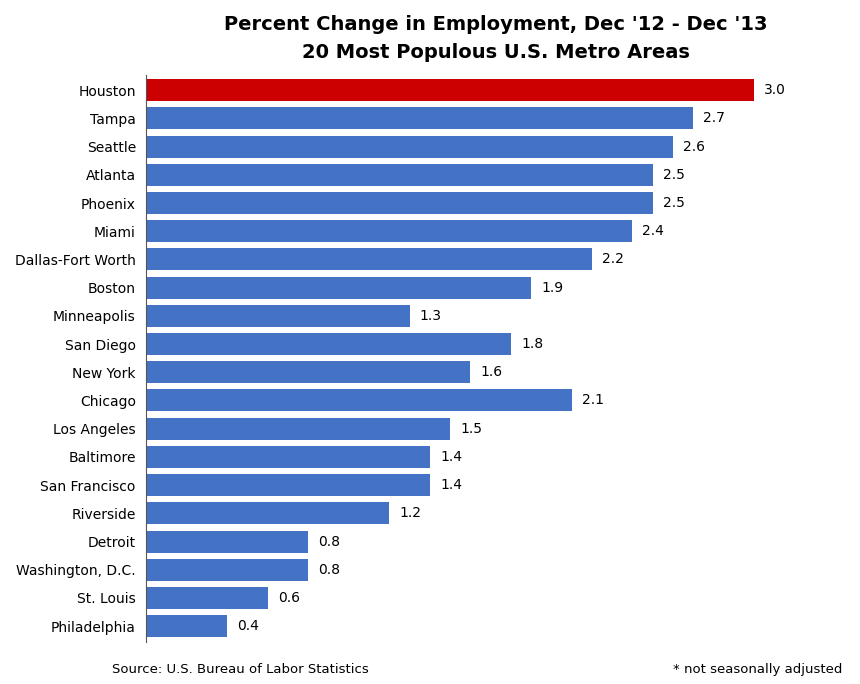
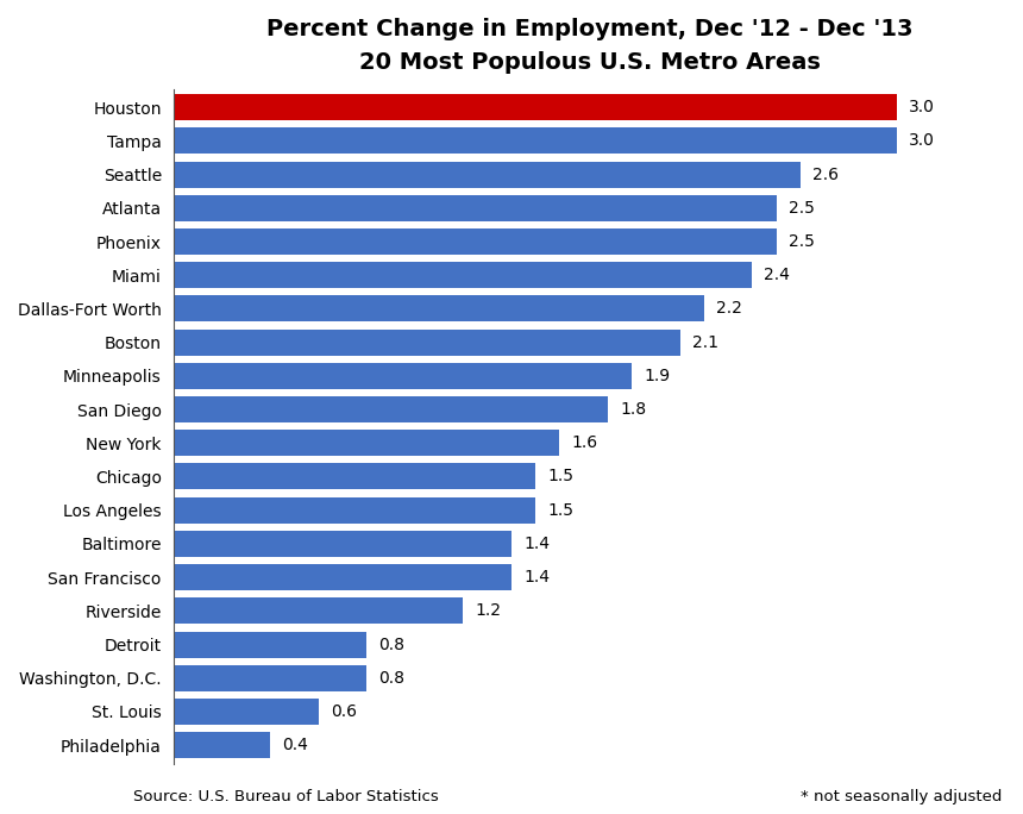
Tampa: 2.7 -> 3.0
Boston: 1.9 -> 2.1
Minneapolis: 1.3 -> 1.9
Chicago: 2.1 -> 1.5
